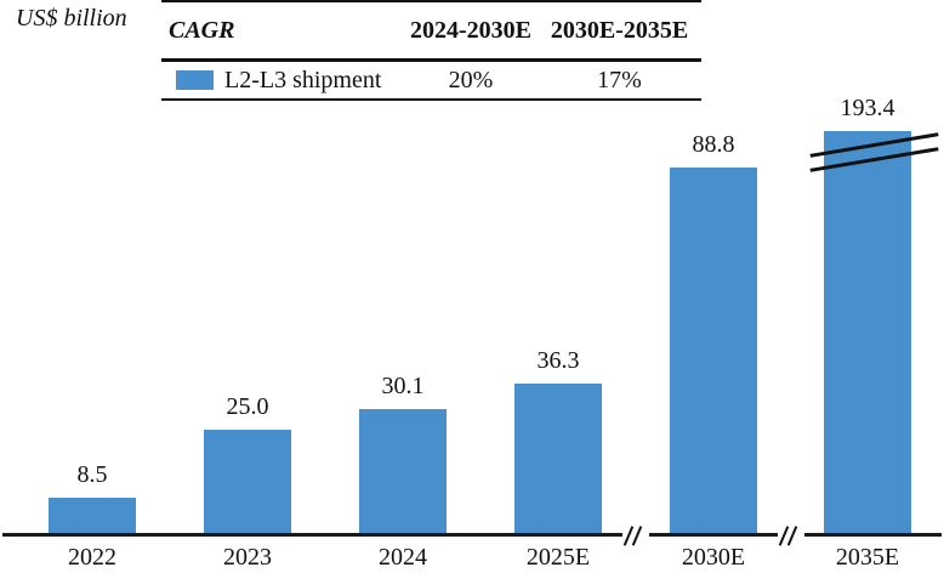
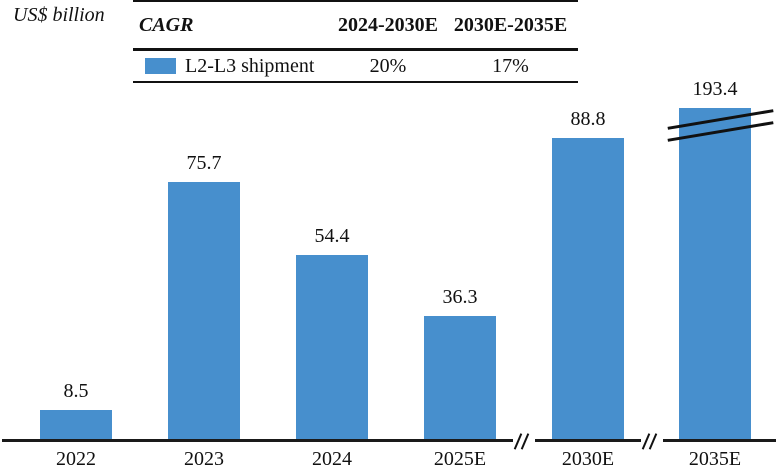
2023: 25.0 -> 75.7
2024: 30.1 -> 54.4
